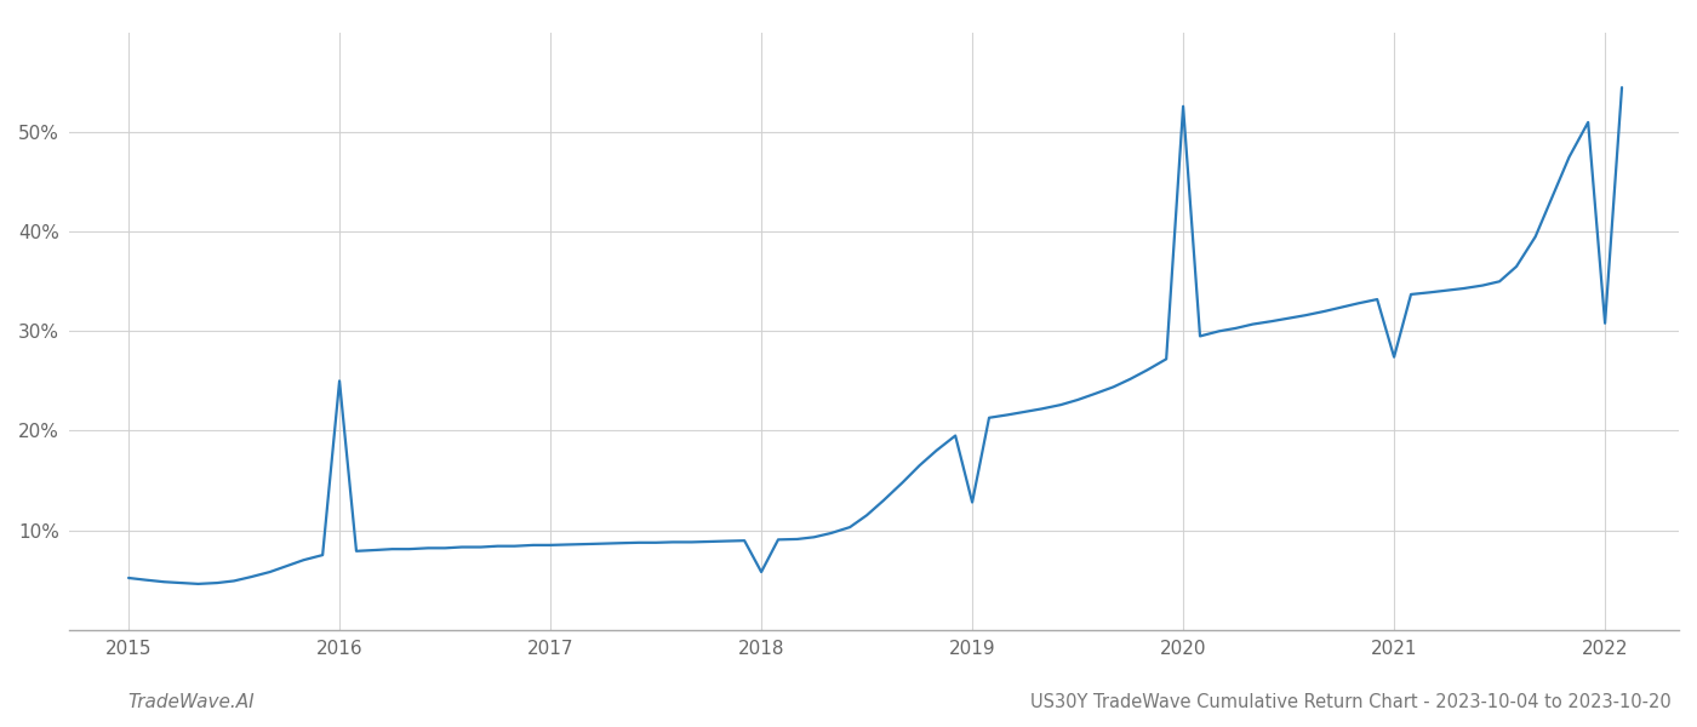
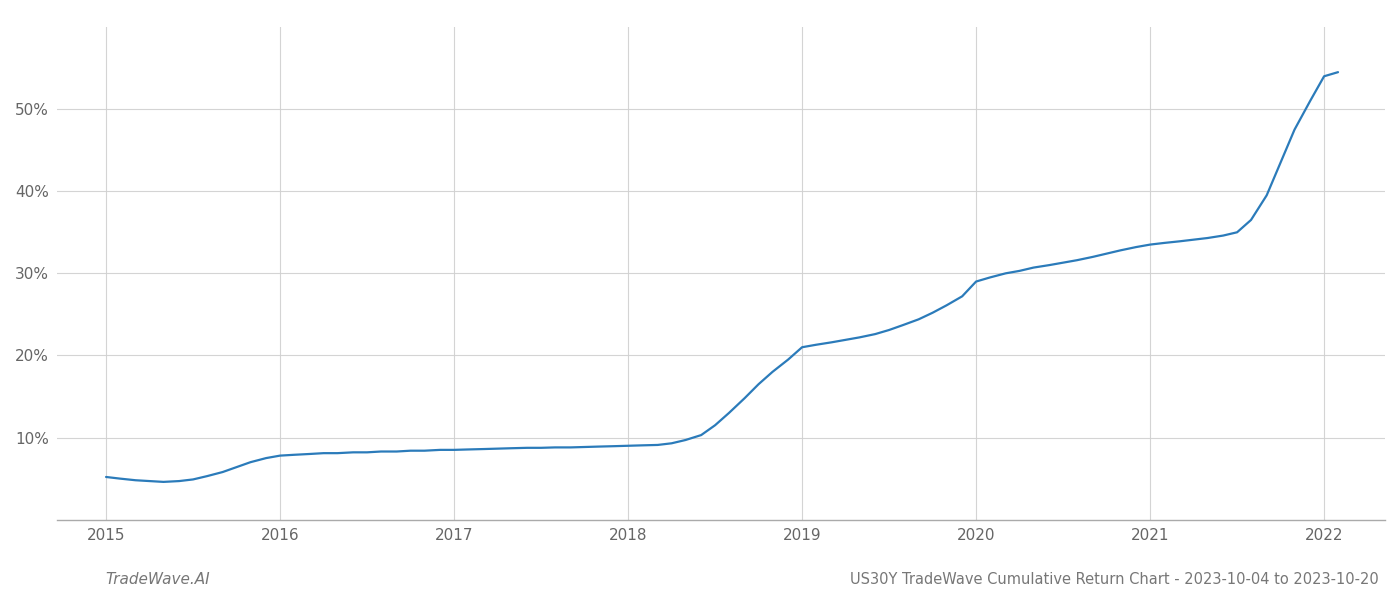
2016: 25.0% -> 7.8%
2018: 5.8% -> 9.0%
2019: 12.8% -> 21.0%
2020: 52.6% -> 29.0%
2021: 27.4% -> 33.5%
2022: 30.8% -> 54.0%
